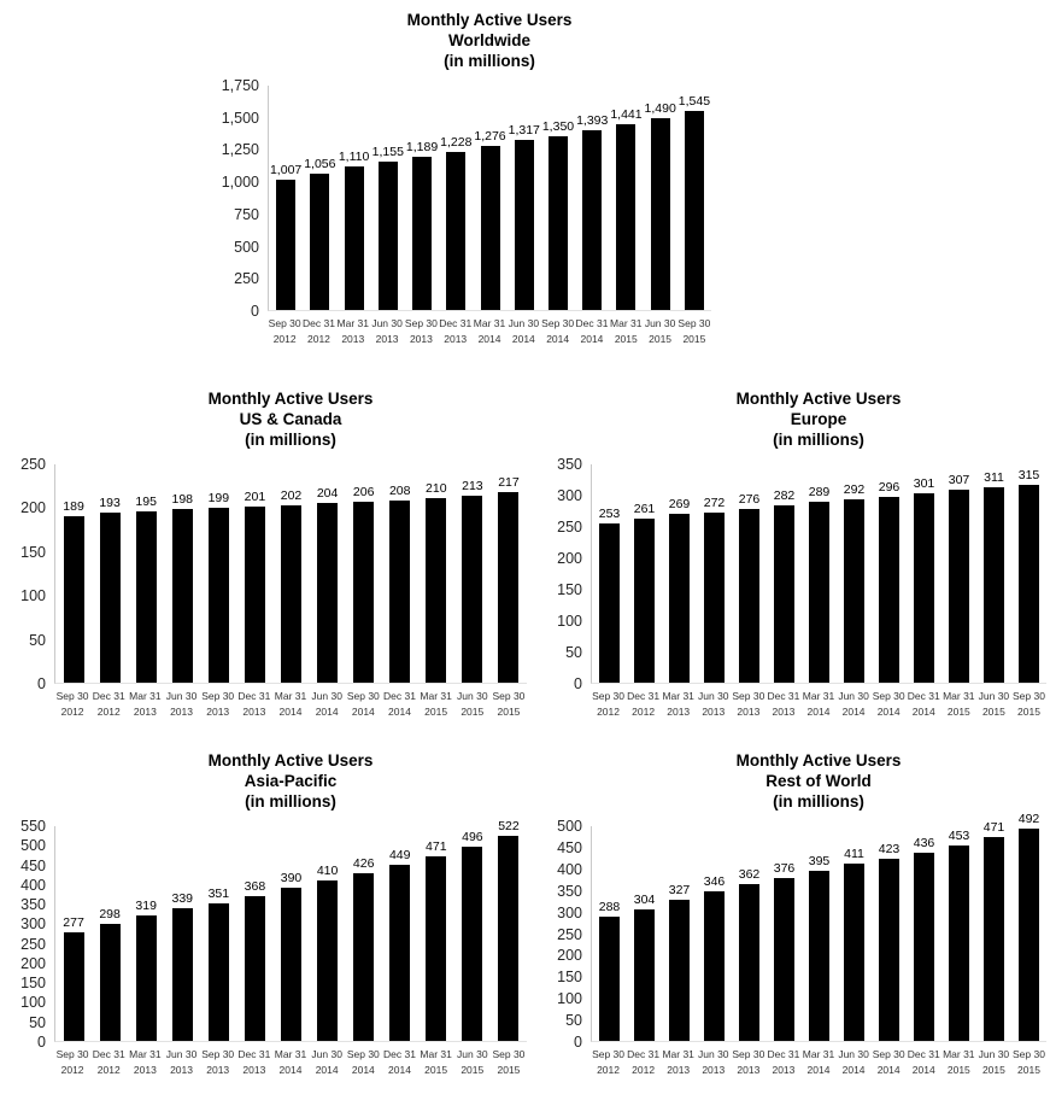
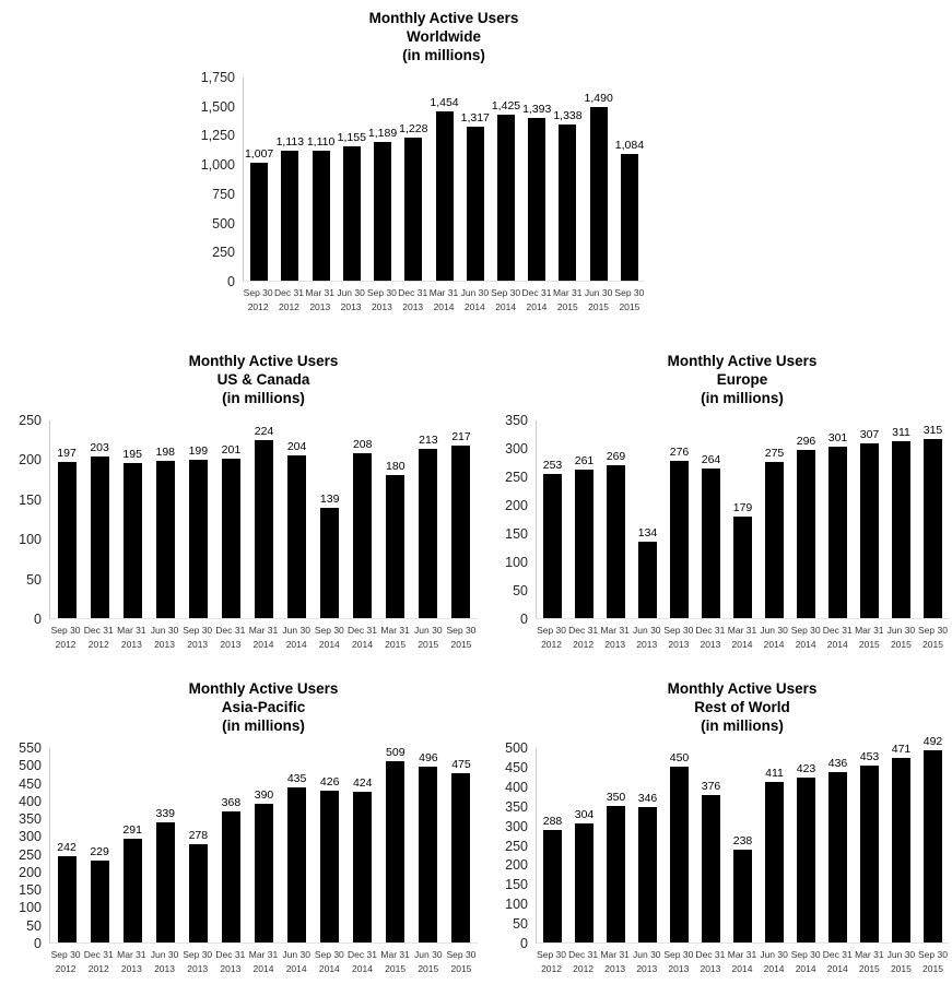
Monthly Active Users Worldwide (in millions)/Dec 31 2012: 1,056 -> 1,113
Monthly Active Users Worldwide (in millions)/Mar 31 2014: 1,276 -> 1,454
Monthly Active Users Worldwide (in millions)/Sep 30 2014: 1,350 -> 1,425
Monthly Active Users Worldwide (in millions)/Mar 31 2015: 1,441 -> 1,338
Monthly Active Users Worldwide (in millions)/Sep 30 2015: 1,545 -> 1,084
Monthly Active Users US & Canada (in millions)/Sep 30 2012: 189 -> 197
Monthly Active Users US & Canada (in millions)/Dec 31 2012: 193 -> 203
Monthly Active Users US & Canada (in millions)/Mar 31 2014: 202 -> 224
Monthly Active Users US & Canada (in millions)/Sep 30 2014: 206 -> 139
Monthly Active Users US & Canada (in millions)/Mar 31 2015: 210 -> 180
Monthly Active Users Europe (in millions)/Jun 30 2013: 272 -> 134
Monthly Active Users Europe (in millions)/Dec 31 2013: 282 -> 264
Monthly Active Users Europe (in millions)/Mar 31 2014: 289 -> 179
Monthly Active Users Europe (in millions)/Jun 30 2014: 292 -> 275
Monthly Active Users Asia-Pacific (in millions)/Sep 30 2012: 277 -> 242
Monthly Active Users Asia-Pacific (in millions)/Dec 31 2012: 298 -> 229
Monthly Active Users Asia-Pacific (in millions)/Mar 31 2013: 319 -> 291
Monthly Active Users Asia-Pacific (in millions)/Sep 30 2013: 351 -> 278
Monthly Active Users Asia-Pacific (in millions)/Jun 30 2014: 410 -> 435
Monthly Active Users Asia-Pacific (in millions)/Dec 31 2014: 449 -> 424
Monthly Active Users Asia-Pacific (in millions)/Mar 31 2015: 471 -> 509
Monthly Active Users Asia-Pacific (in millions)/Sep 30 2015: 522 -> 475
Monthly Active Users Rest of World (in millions)/Mar 31 2013: 327 -> 350
Monthly Active Users Rest of World (in millions)/Sep 30 2013: 362 -> 450
Monthly Active Users Rest of World (in millions)/Mar 31 2014: 395 -> 238
